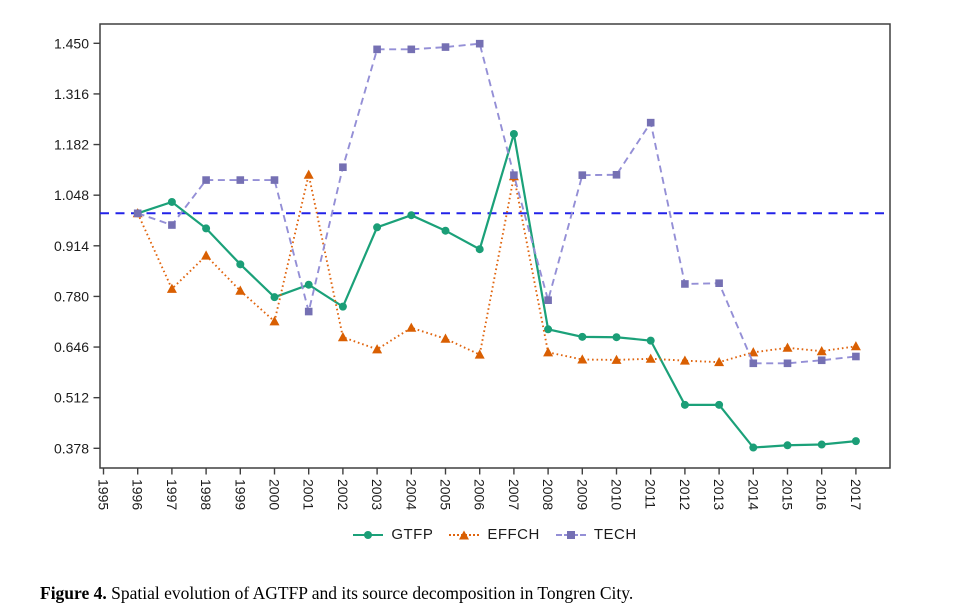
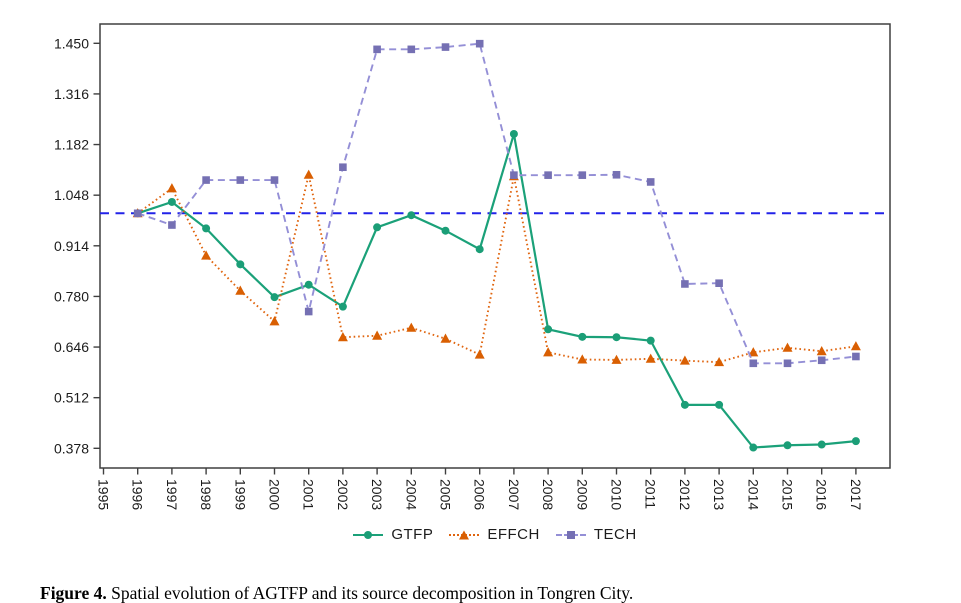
EFFCH/1997: 0.80 -> 1.07
EFFCH/2003: 0.64 -> 0.68
TECH/2008: 0.77 -> 1.10
TECH/2011: 1.24 -> 1.08
